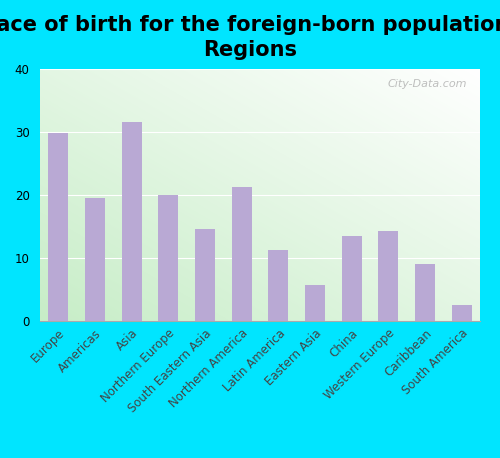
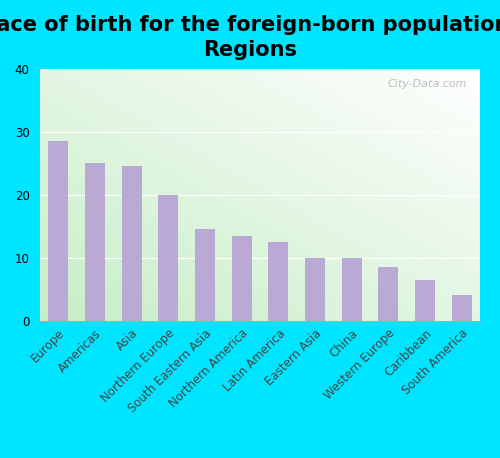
Europe: 29.8 -> 28.5
Americas: 19.4 -> 25.0
Asia: 31.6 -> 24.5
Northern America: 21.2 -> 13.5
Latin America: 11.2 -> 12.5
Eastern Asia: 5.6 -> 10.0
China: 13.4 -> 10.0
Western Europe: 14.2 -> 8.5
Caribbean: 9.0 -> 6.5
South America: 2.4 -> 4.0
